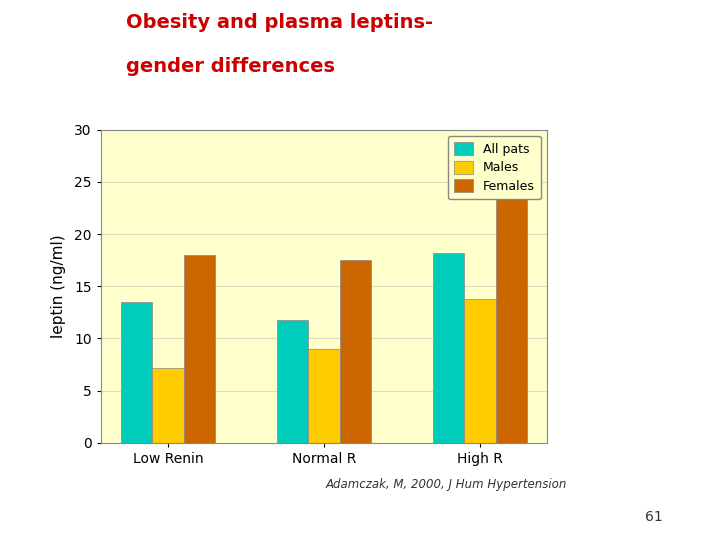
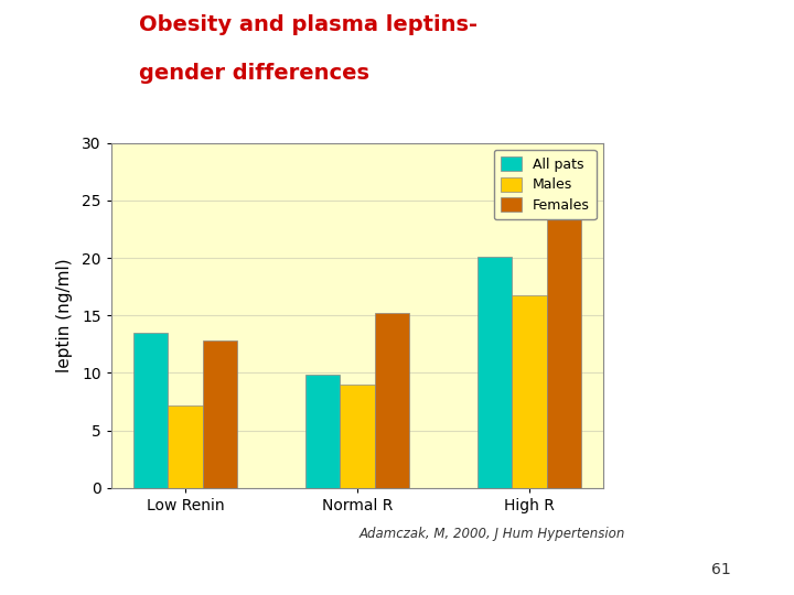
Females/Low Renin: 18.0 -> 12.8
All pats/Normal R: 11.8 -> 9.8
Females/Normal R: 17.5 -> 15.2
All pats/High R: 18.2 -> 20.1
Males/High R: 13.8 -> 16.7
